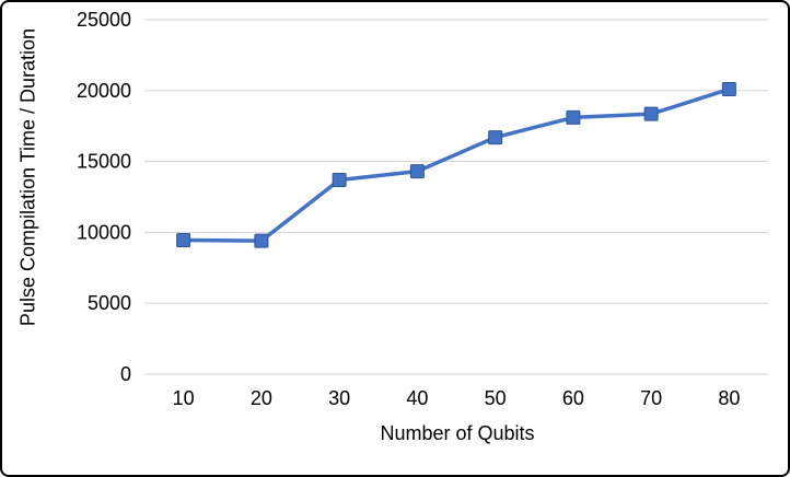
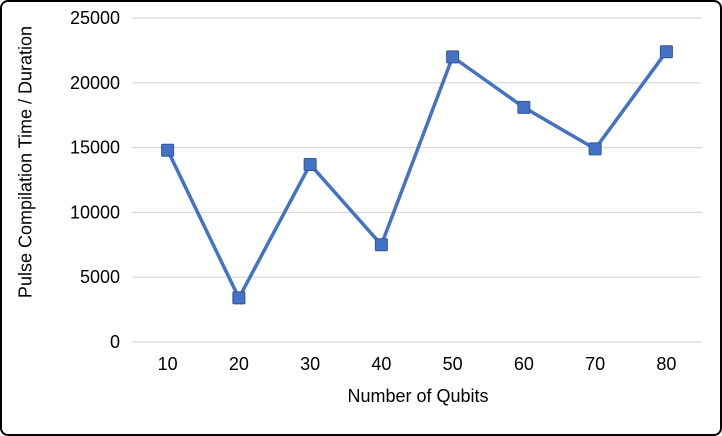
10: 9400 -> 14800
20: 9400 -> 3400
40: 14300 -> 7500
50: 16700 -> 22000
70: 18400 -> 14900
80: 20100 -> 22400
